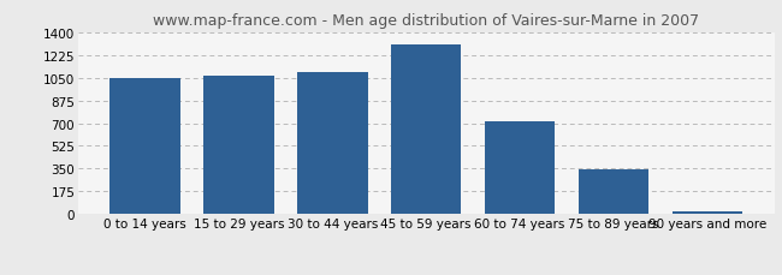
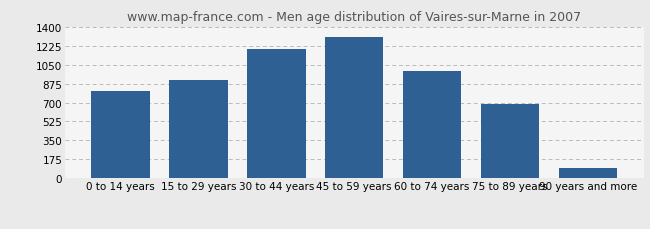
0 to 14 years: 1050 -> 810
15 to 29 years: 1060 -> 910
30 to 44 years: 1090 -> 1190
60 to 74 years: 720 -> 990
75 to 89 years: 340 -> 690
90 years and more: 20 -> 100
